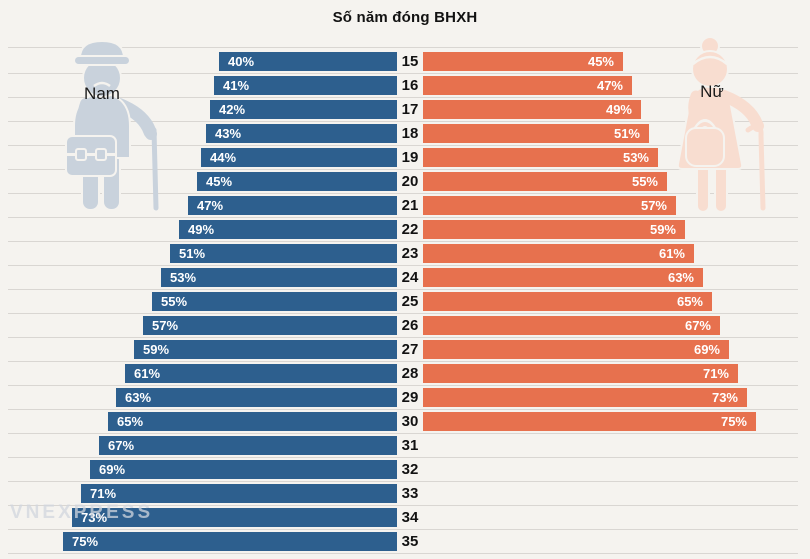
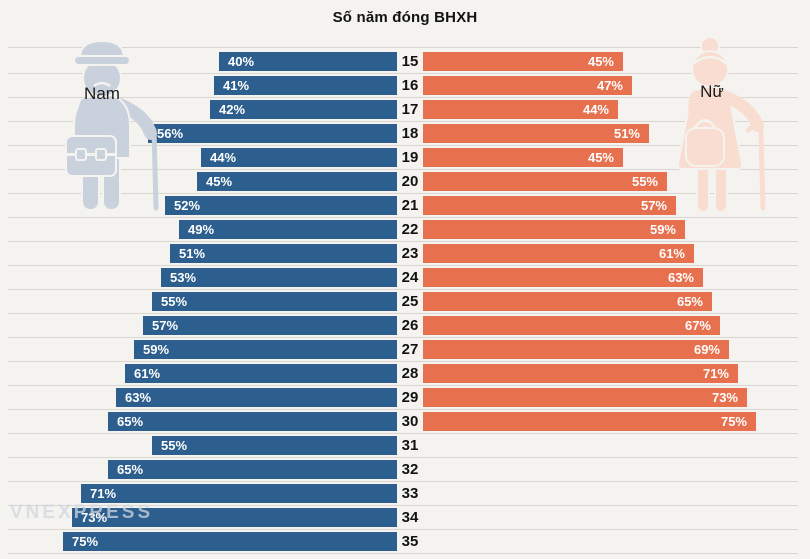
Nữ/17: 49% -> 44%
Nam/18: 43% -> 56%
Nữ/19: 53% -> 45%
Nam/21: 47% -> 52%
Nam/31: 67% -> 55%
Nam/32: 69% -> 65%
